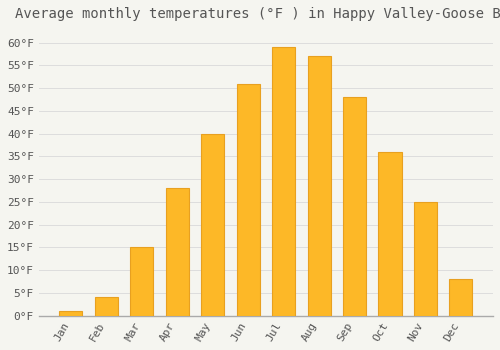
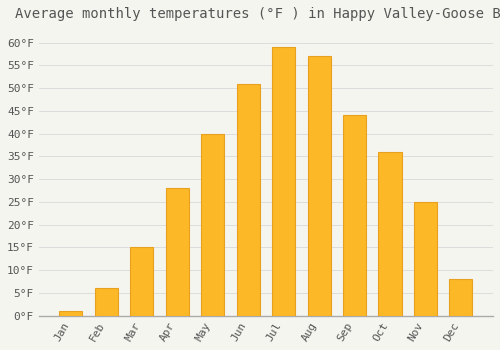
Feb: 4°F -> 6°F
Sep: 48°F -> 44°F
